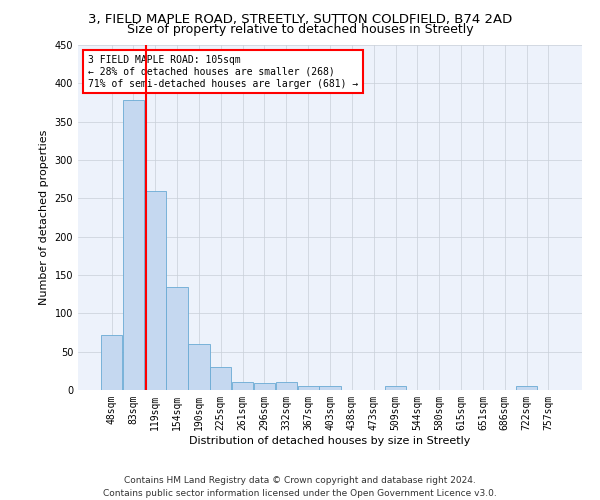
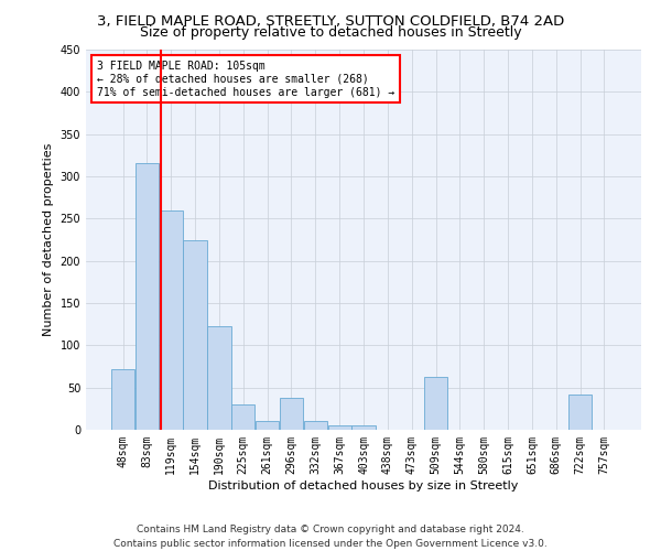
83sqm: 378 -> 316
154sqm: 135 -> 224
190sqm: 60 -> 122
296sqm: 9 -> 38
509sqm: 5 -> 62
722sqm: 5 -> 42
